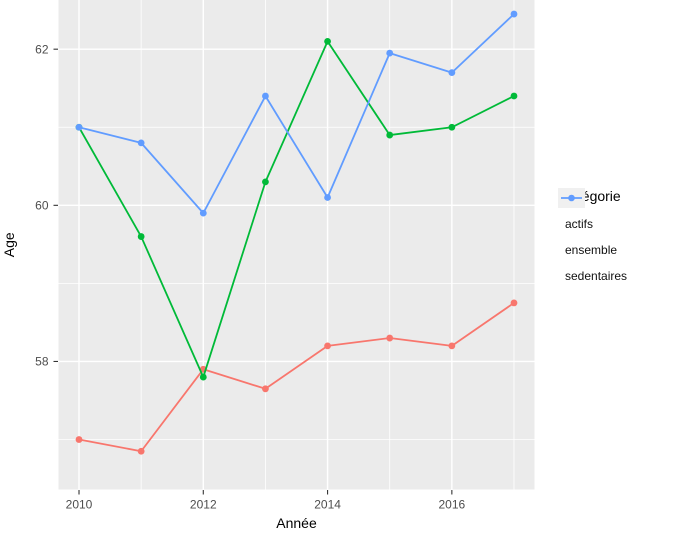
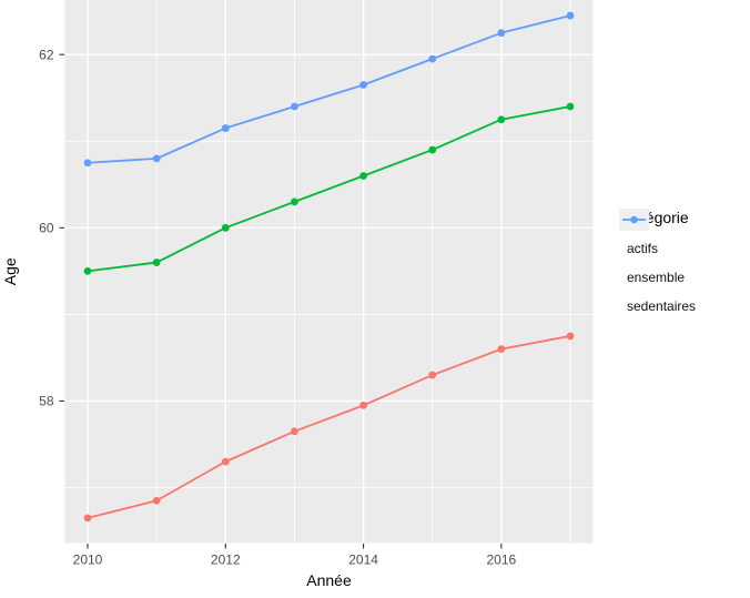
actifs/2010: 57.0 -> 56.6
ensemble/2010: 61.0 -> 59.5
sedentaires/2010: 61.0 -> 60.8
actifs/2012: 57.9 -> 57.3
ensemble/2012: 57.8 -> 60.0
sedentaires/2012: 59.9 -> 61.1
actifs/2014: 58.2 -> 58.0
ensemble/2014: 62.1 -> 60.6
sedentaires/2014: 60.1 -> 61.6
actifs/2016: 58.2 -> 58.6
ensemble/2016: 61.0 -> 61.2
sedentaires/2016: 61.7 -> 62.2
